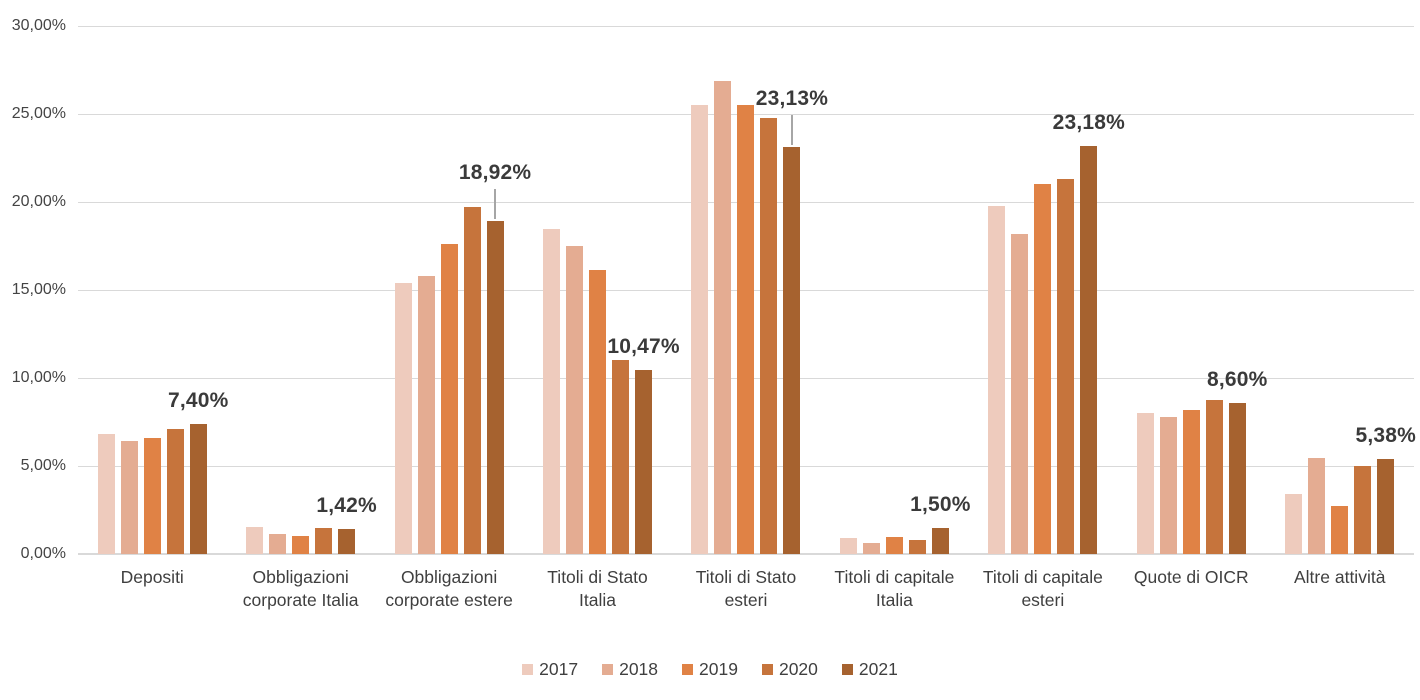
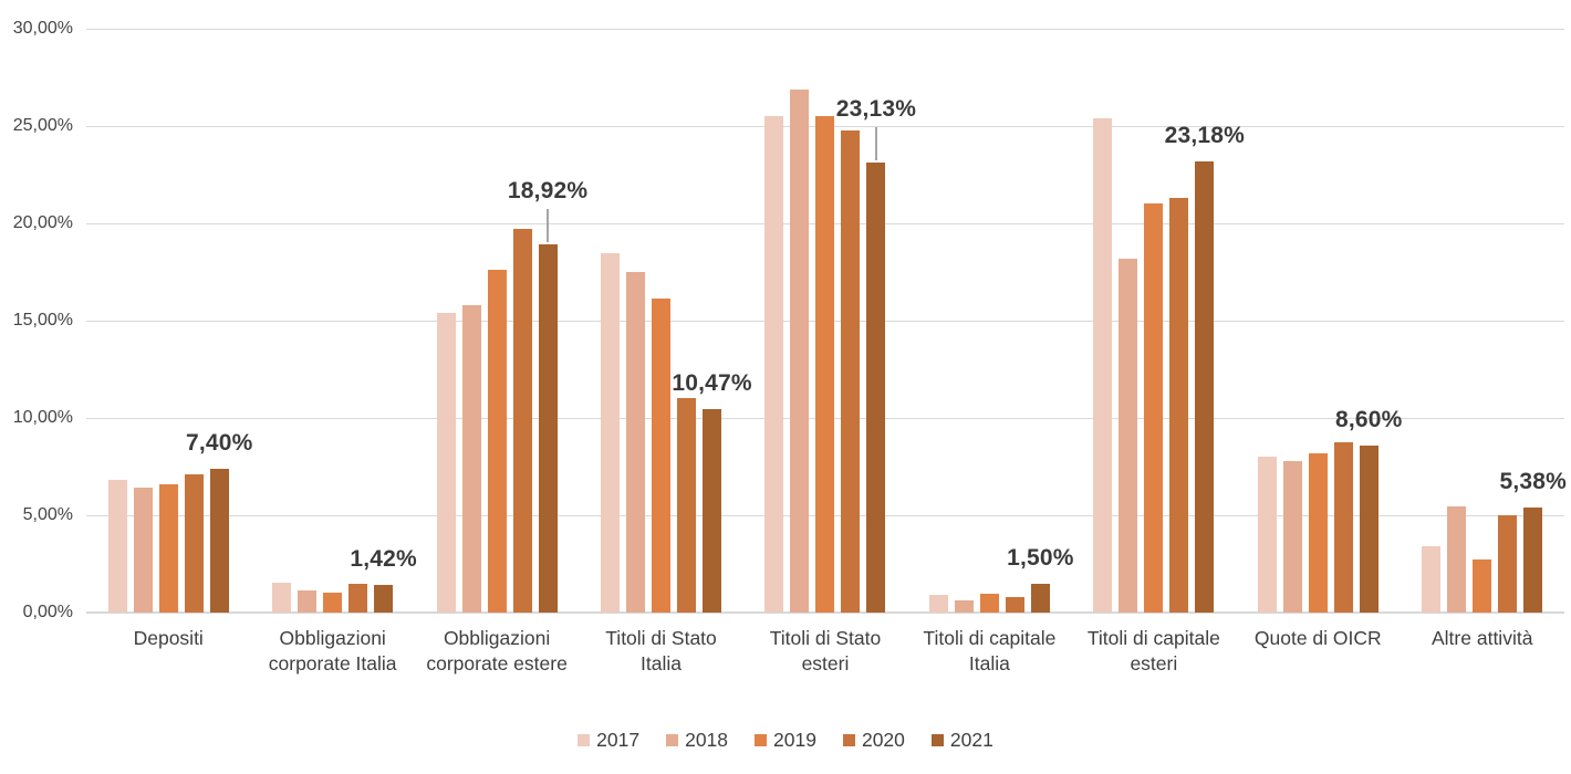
2017/Titoli di capitale esteri: 19,8% -> 25,4%
